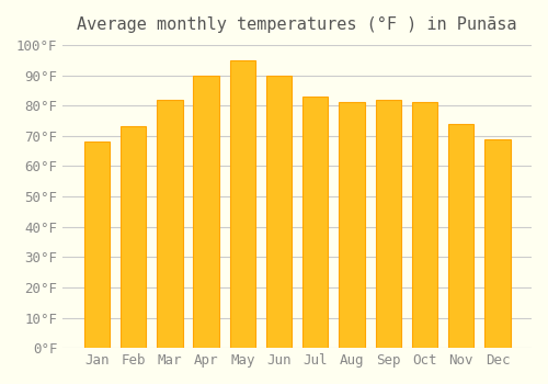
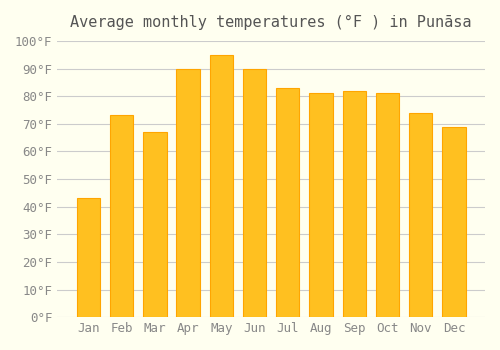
Jan: 68°F -> 43°F
Mar: 82°F -> 67°F
